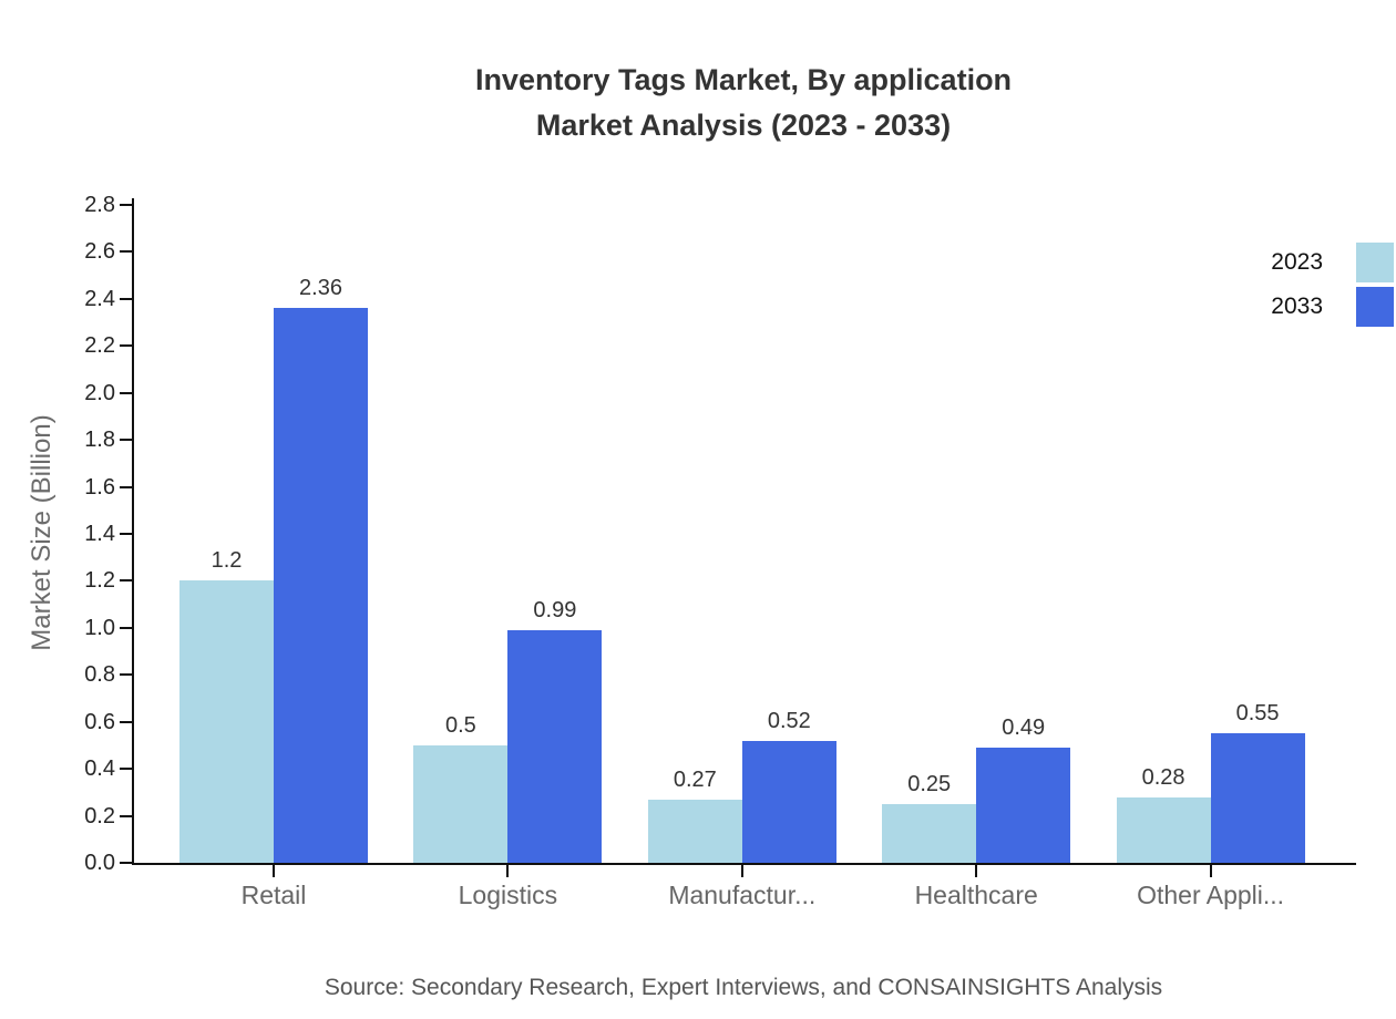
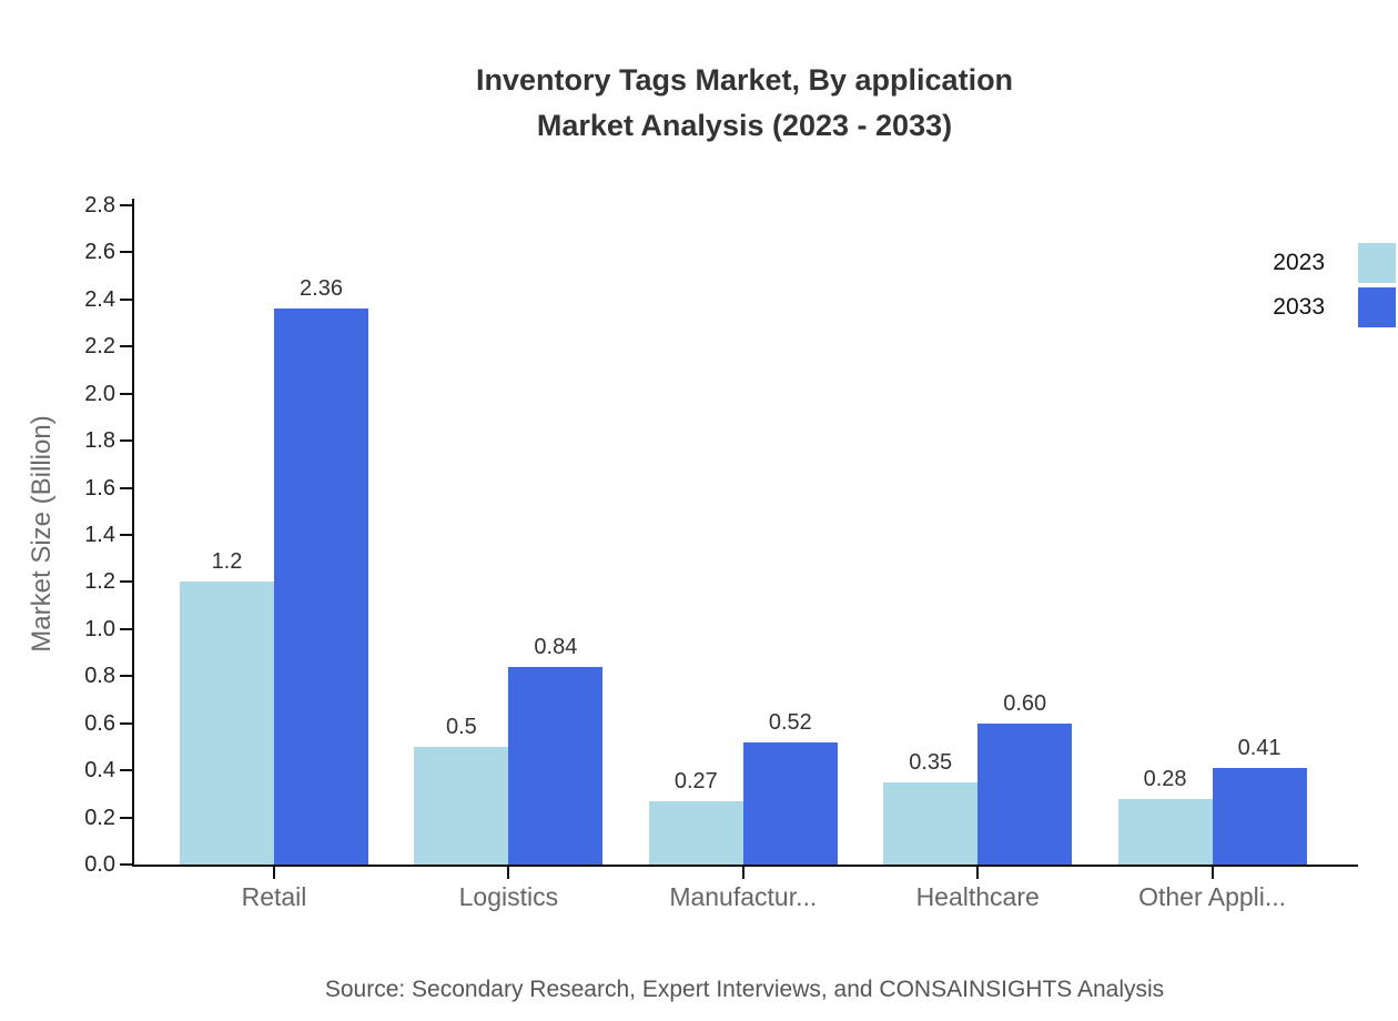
2033/Logistics: 0.99 -> 0.84
2023/Healthcare: 0.25 -> 0.35
2033/Healthcare: 0.49 -> 0.60
2033/Other Appli...: 0.55 -> 0.41
